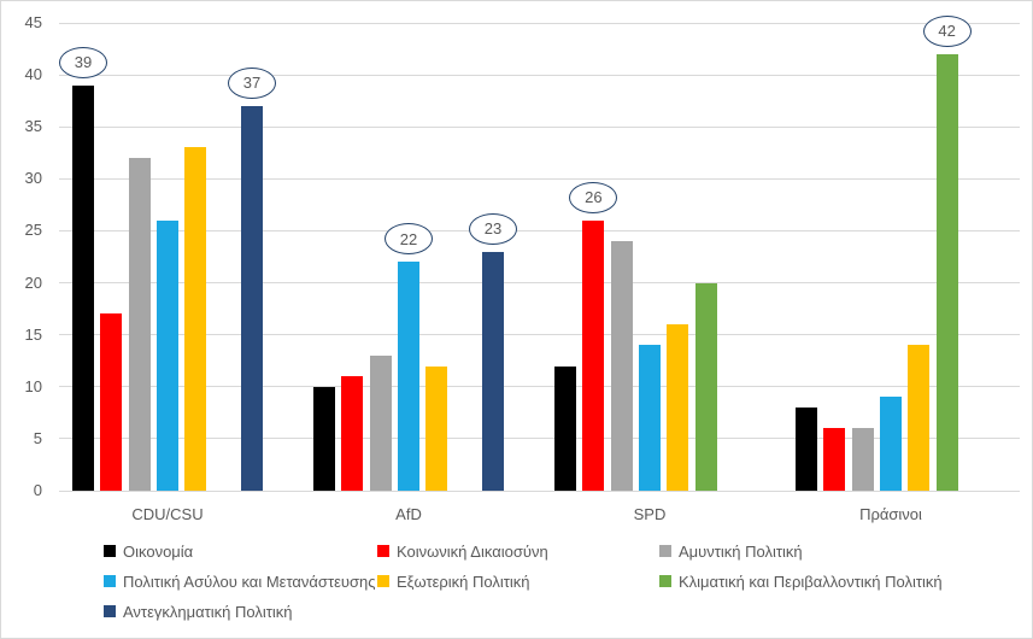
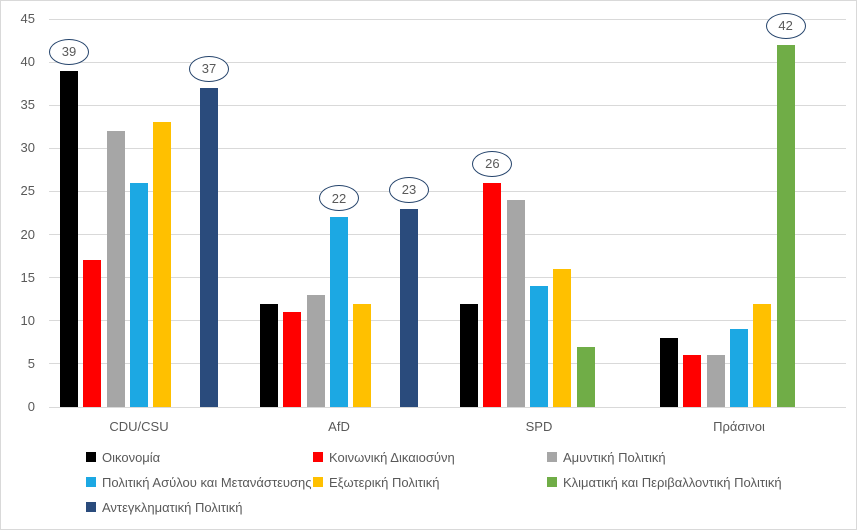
Οικονομία/AfD: 10 -> 12
Κλιματική και Περιβαλλοντική Πολιτική/SPD: 20 -> 7
Εξωτερική Πολιτική/Πράσινοι: 14 -> 12
